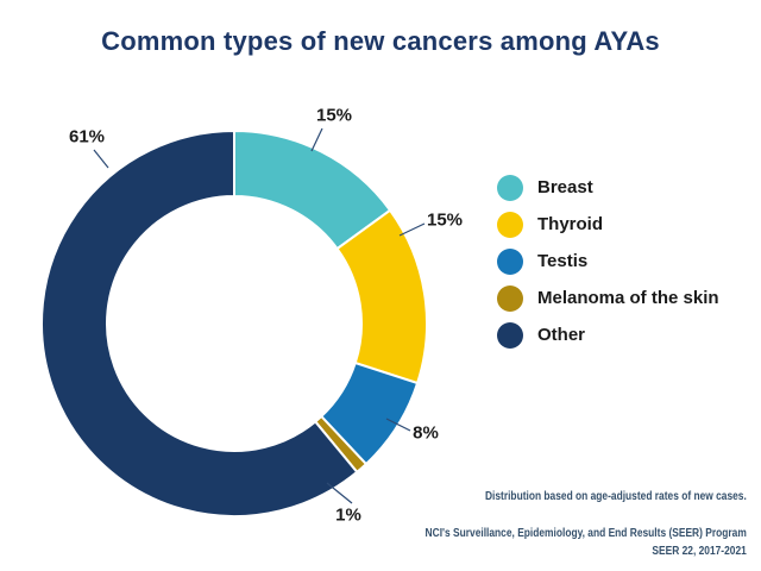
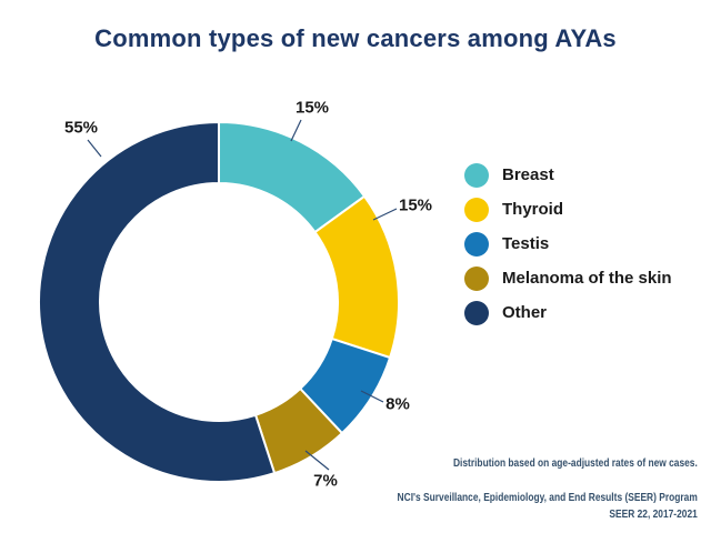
Melanoma of the skin: 1% -> 7%
Other: 61% -> 55%
